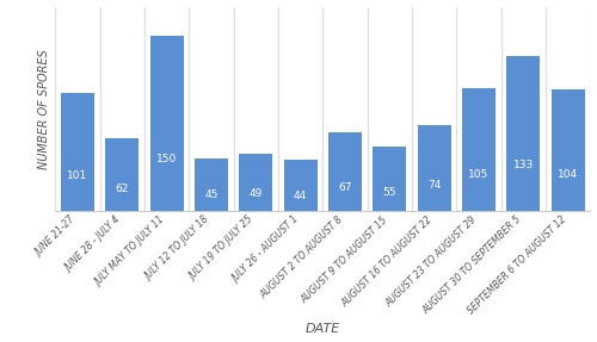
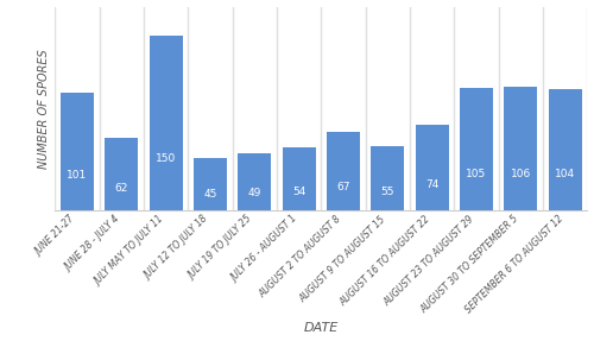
JULY 26 - AUGUST 1: 44 -> 54
AUGUST 30 TO SEPTEMBER 5: 133 -> 106
